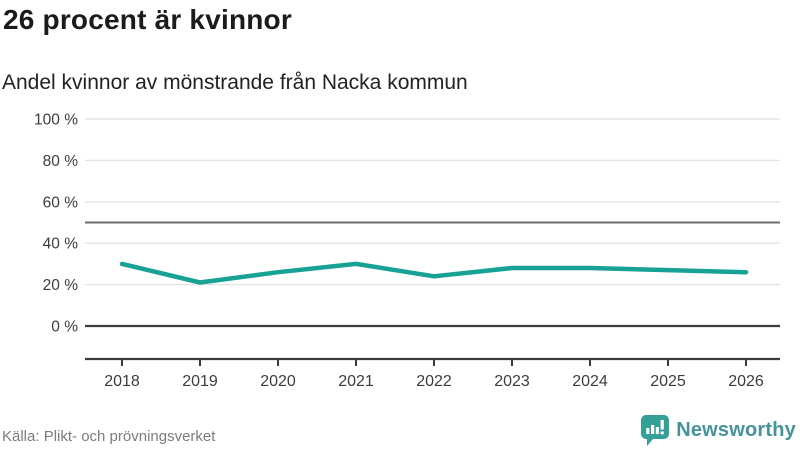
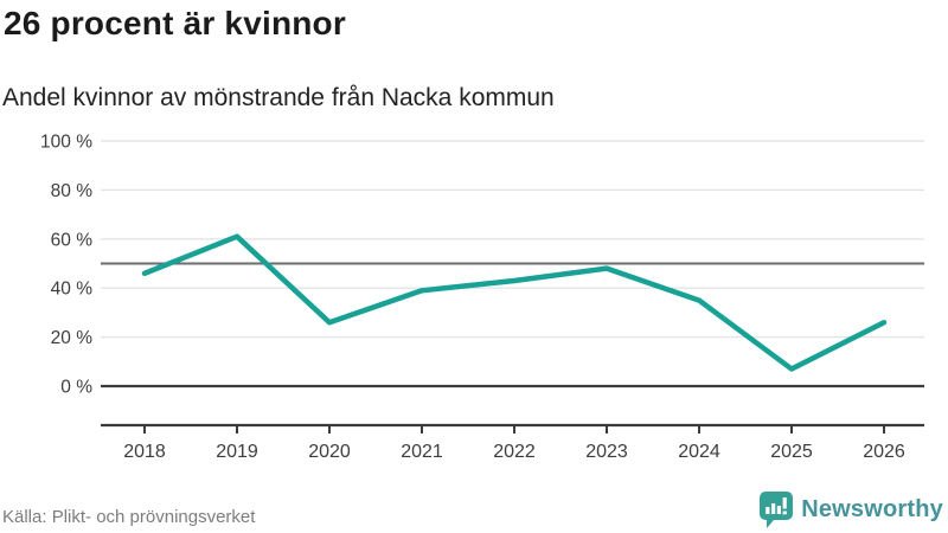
2018: 30% -> 46%
2019: 21% -> 61%
2021: 30% -> 39%
2022: 24% -> 43%
2023: 28% -> 48%
2024: 28% -> 35%
2025: 27% -> 7%
